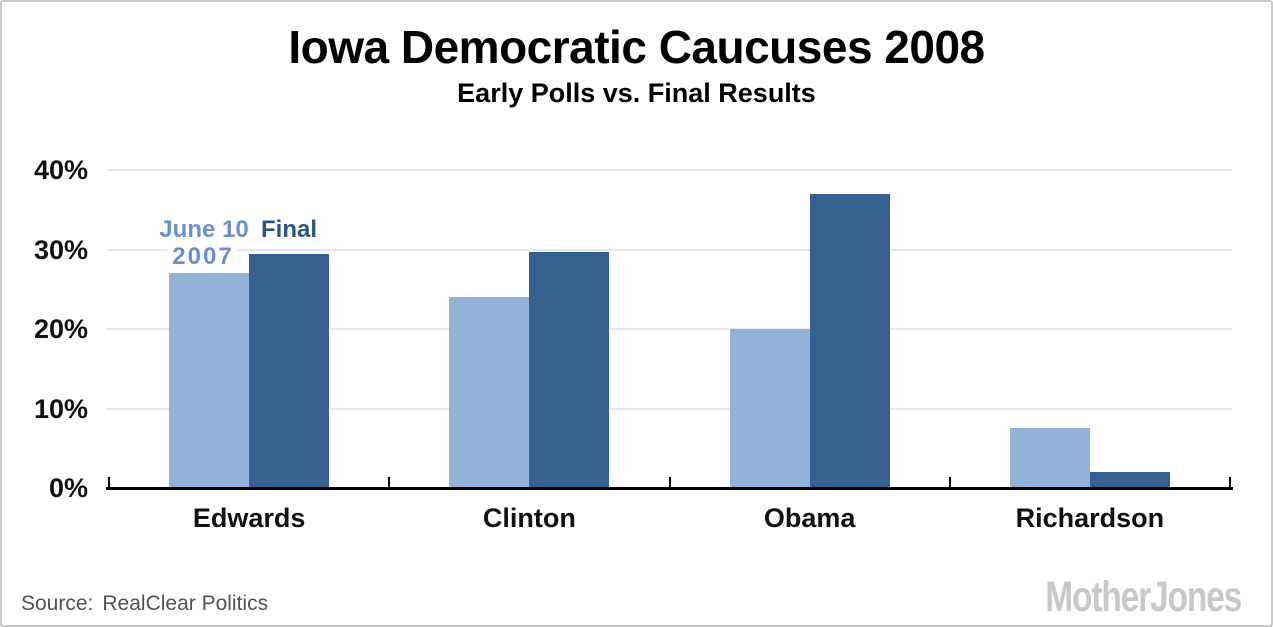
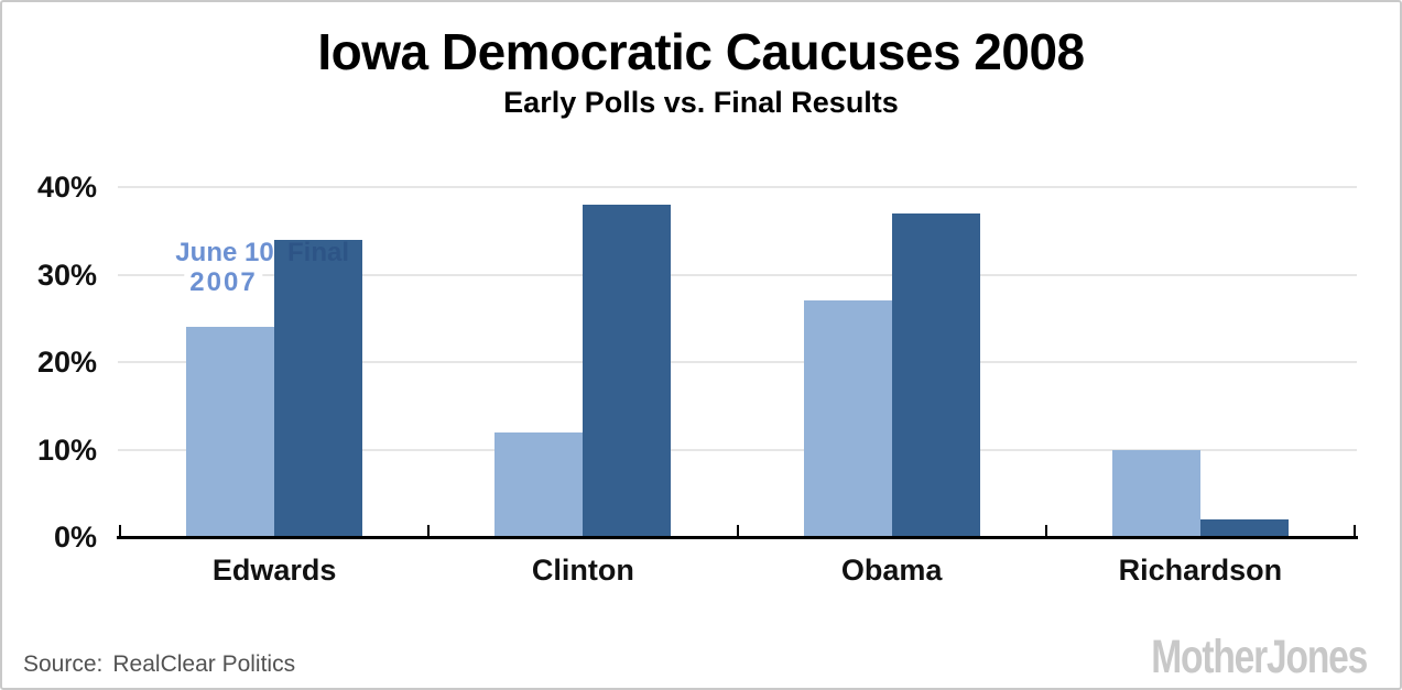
June 10 2007/Edwards: 27% -> 24%
Final/Edwards: 30% -> 34%
June 10 2007/Clinton: 24% -> 12%
Final/Clinton: 30% -> 38%
June 10 2007/Obama: 20% -> 27%
June 10 2007/Richardson: 8% -> 10%
